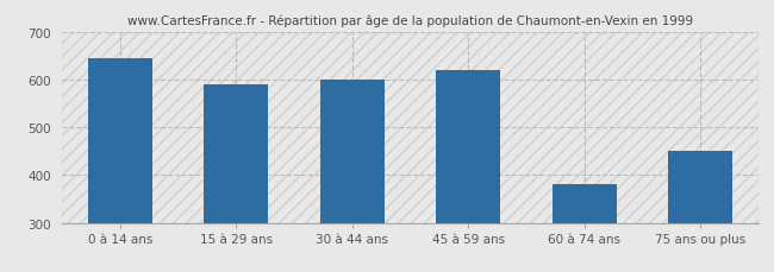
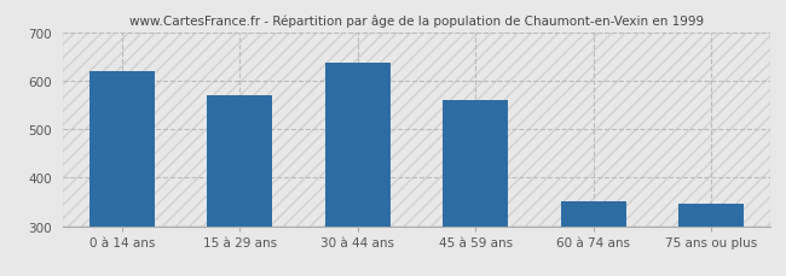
0 à 14 ans: 645 -> 620
15 à 29 ans: 590 -> 570
30 à 44 ans: 600 -> 636
45 à 59 ans: 620 -> 560
60 à 74 ans: 380 -> 350
75 ans ou plus: 450 -> 345
